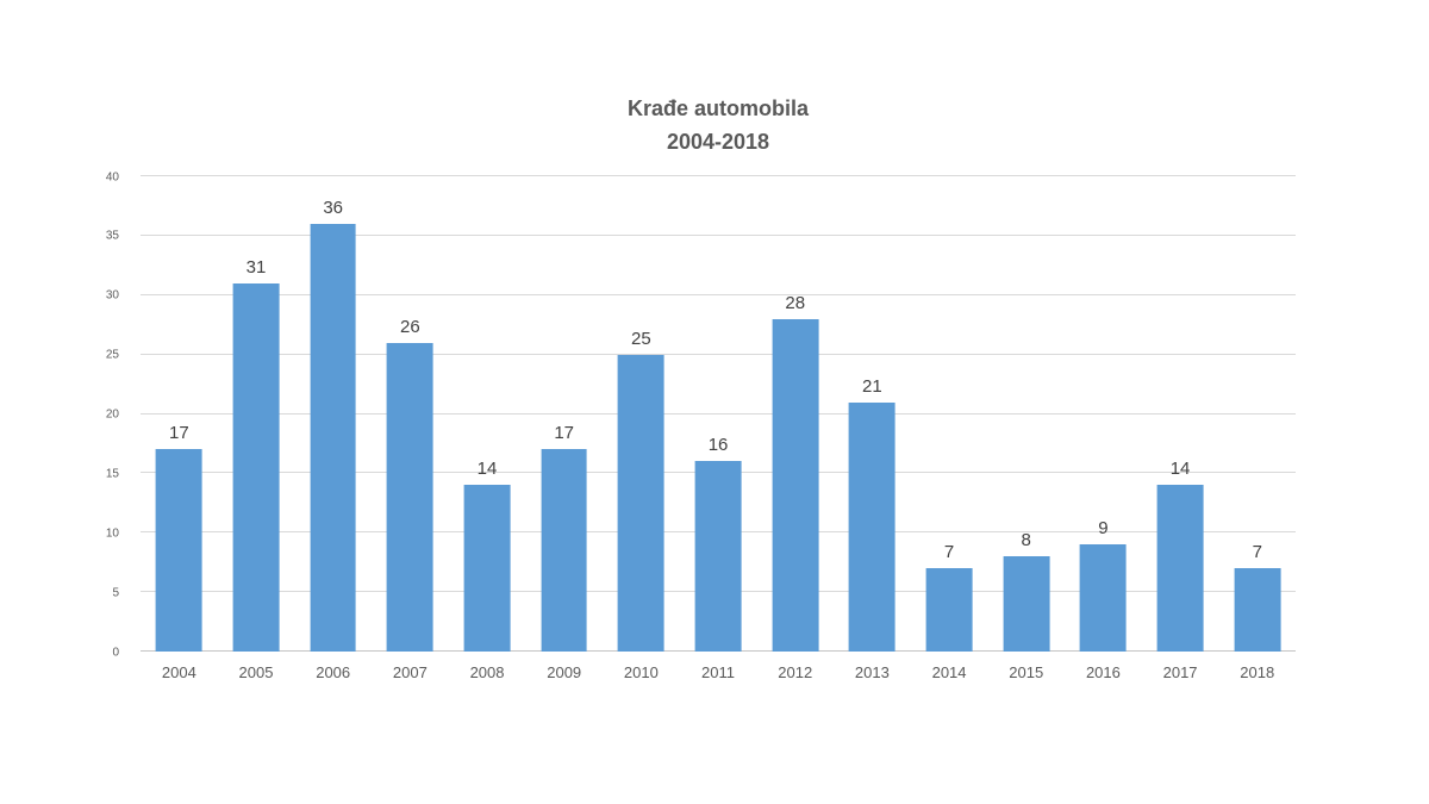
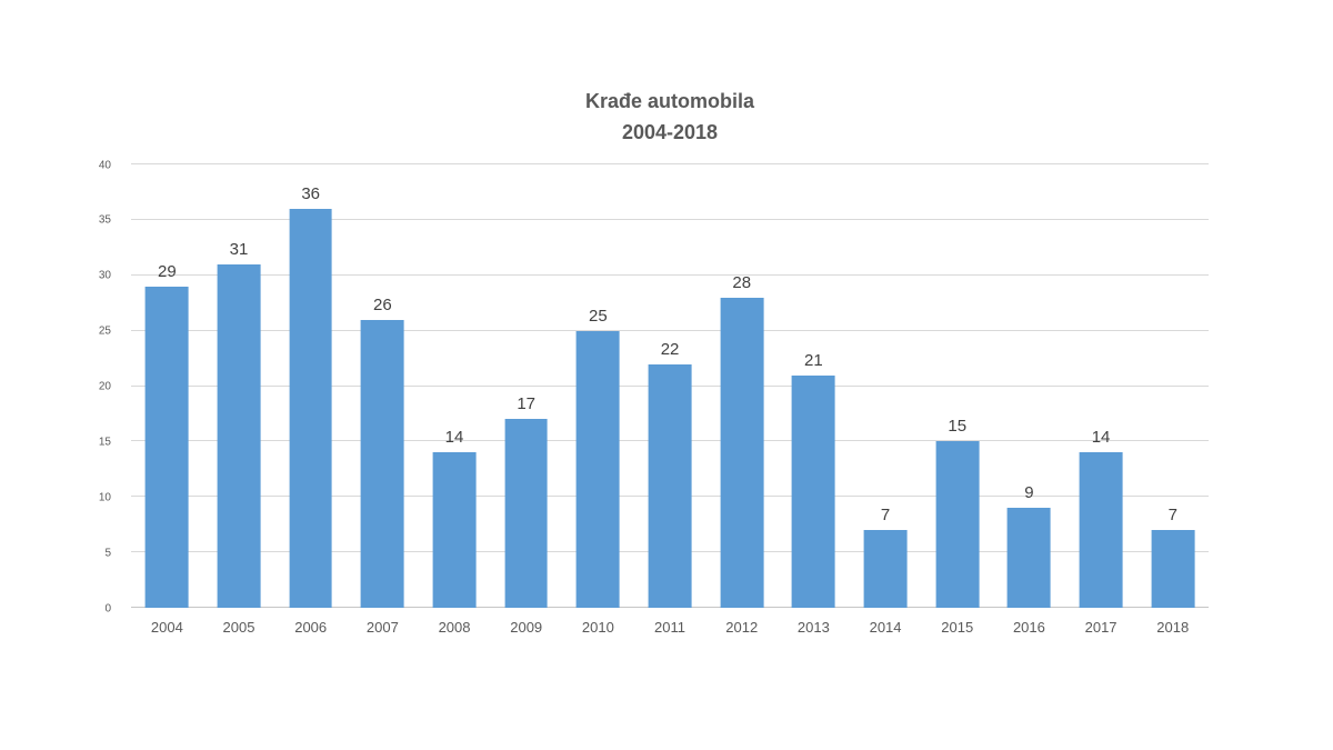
2004: 17 -> 29
2011: 16 -> 22
2015: 8 -> 15
